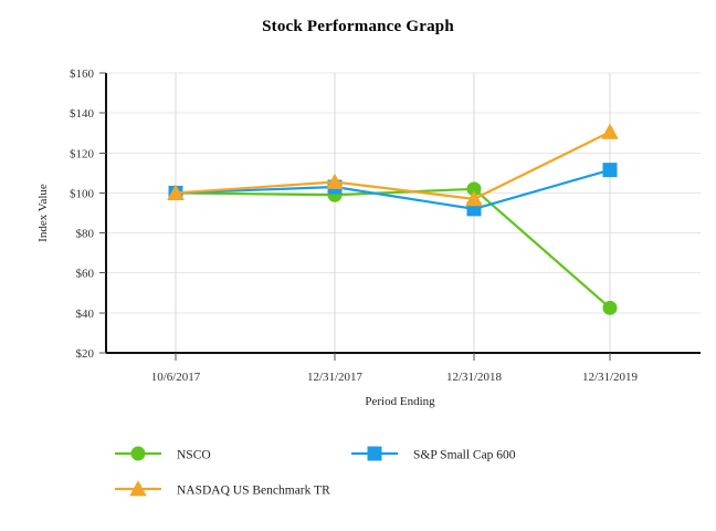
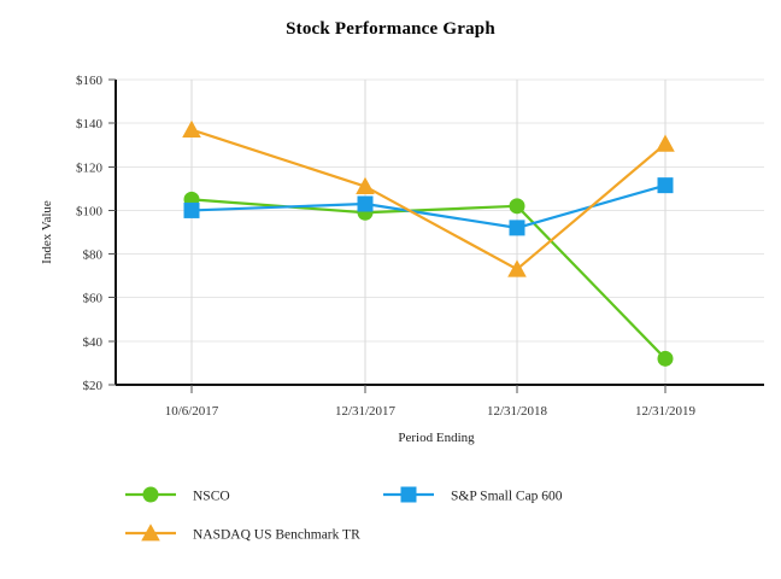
NSCO/10/6/2017: $100 -> $105
NASDAQ US Benchmark TR/10/6/2017: $100 -> $137
NASDAQ US Benchmark TR/12/31/2017: $106 -> $111
NASDAQ US Benchmark TR/12/31/2018: $97 -> $73
NSCO/12/31/2019: $42 -> $32
